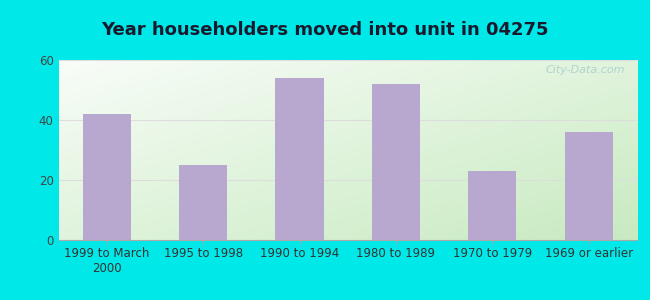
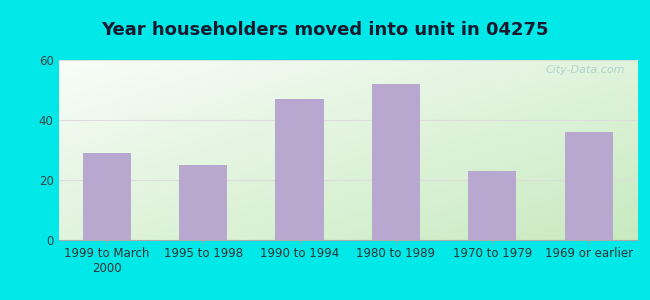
1999 to March 2000: 42 -> 29
1990 to 1994: 54 -> 47
